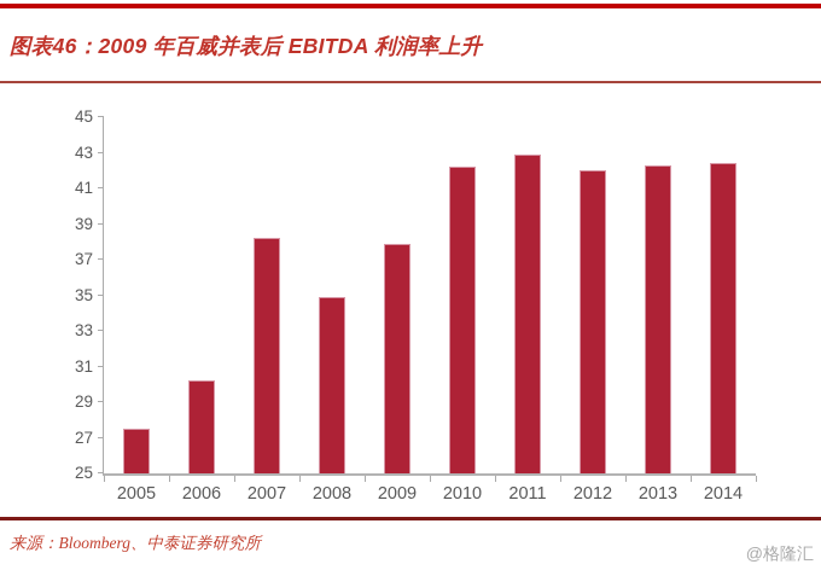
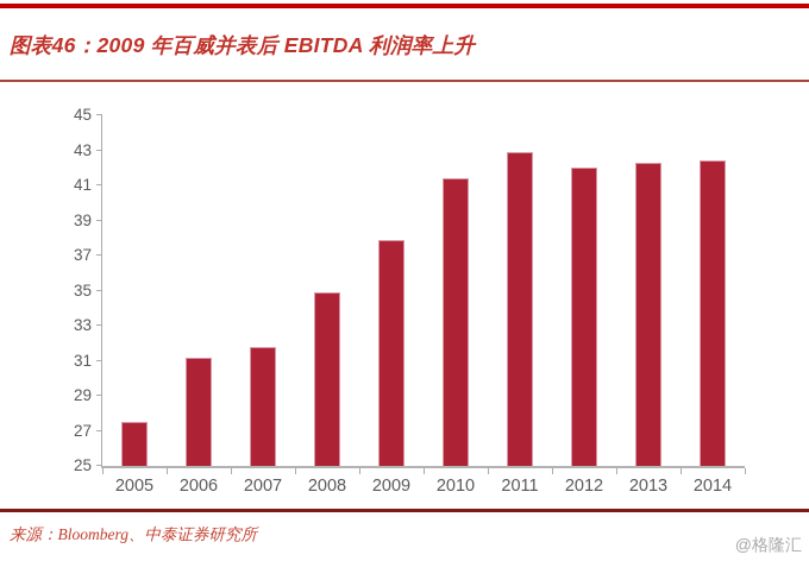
2006: 30.2 -> 31.2
2007: 38.2 -> 31.8
2010: 42.2 -> 41.4
